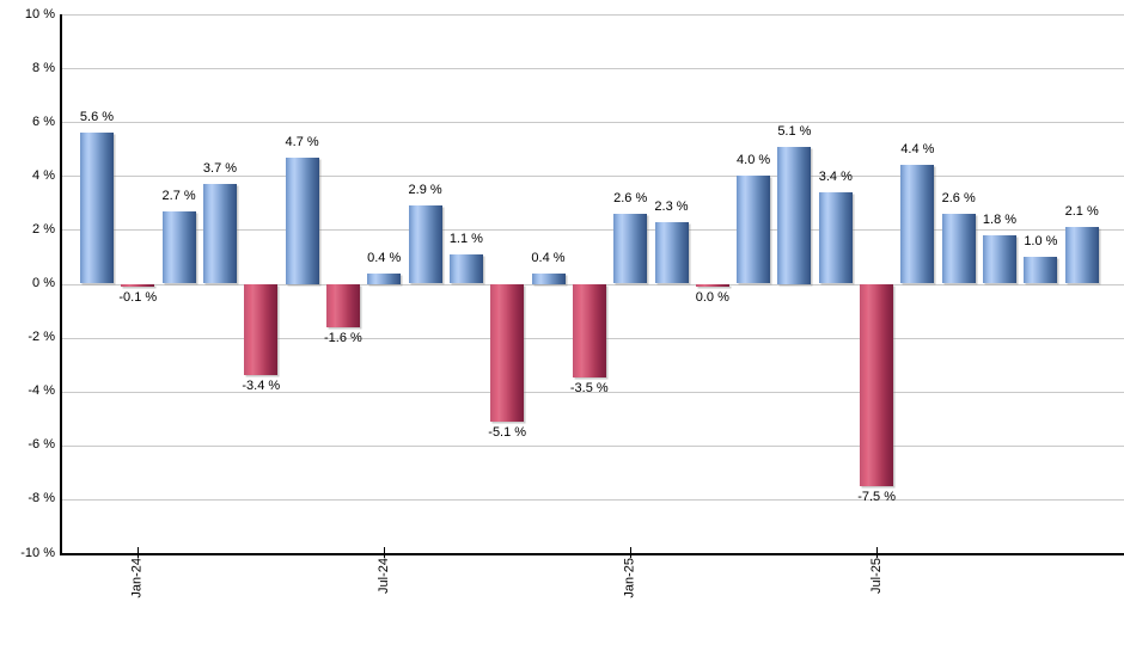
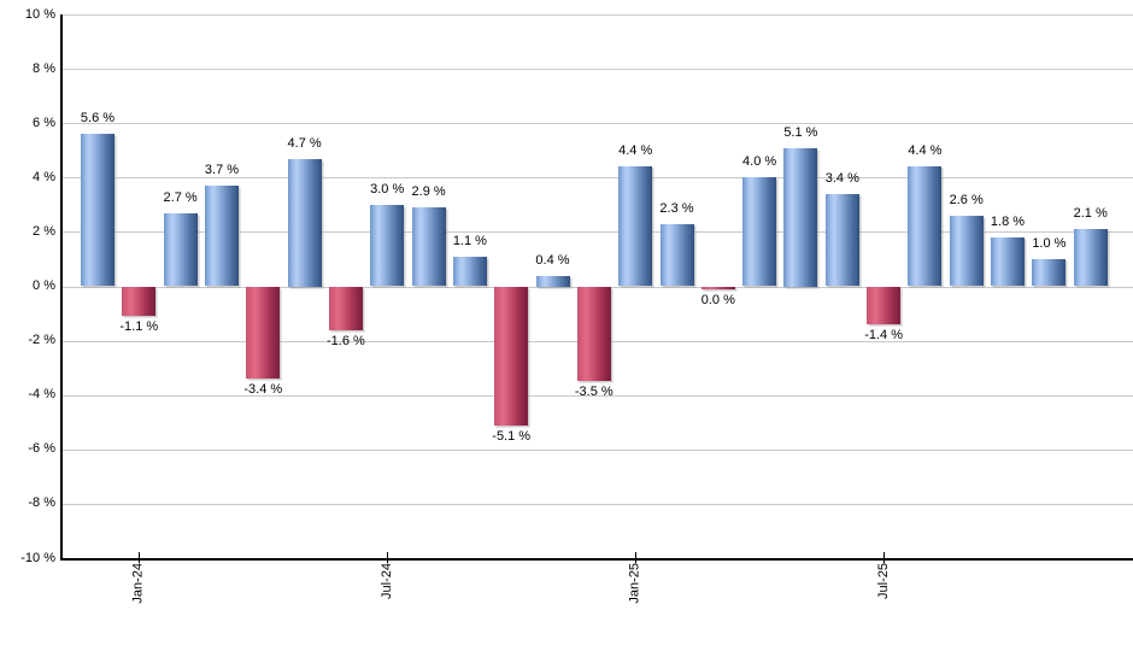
Jan-24: -0.1 -> -1.1
Jul-24: 0.4 -> 3.0
Jan-25: 2.6 -> 4.4
Jul-25: -7.5 -> -1.4
